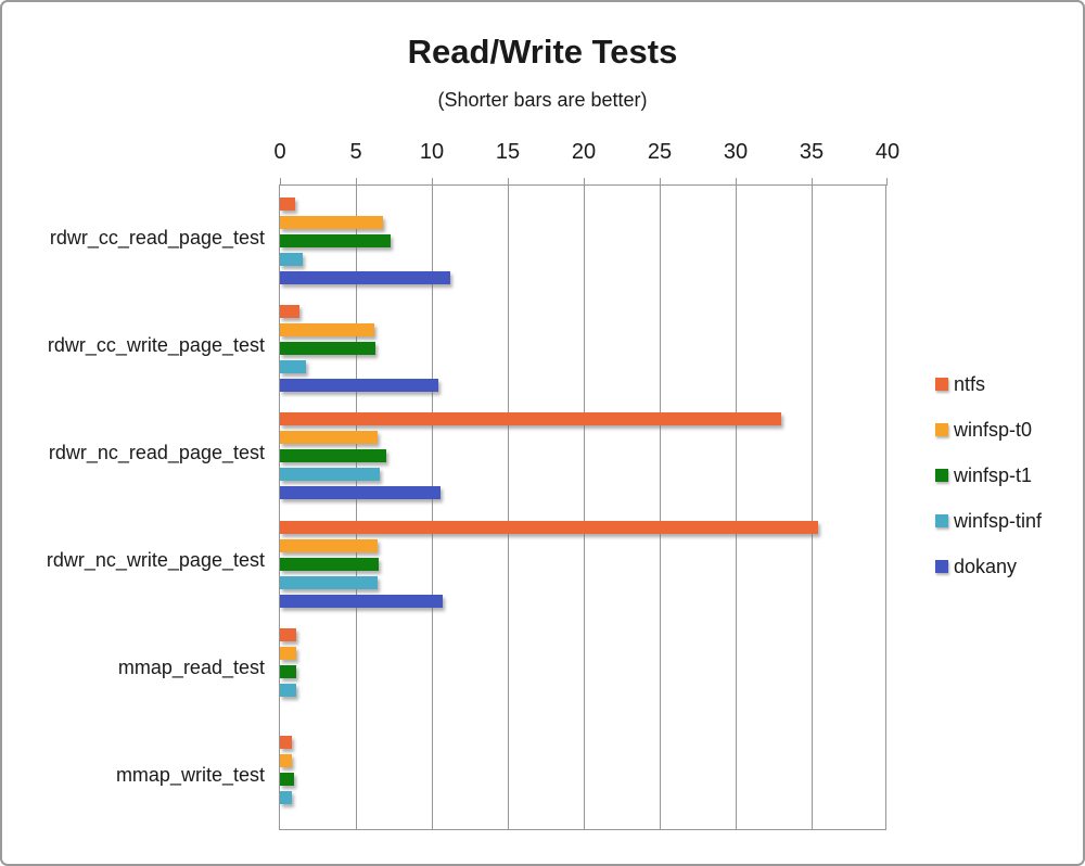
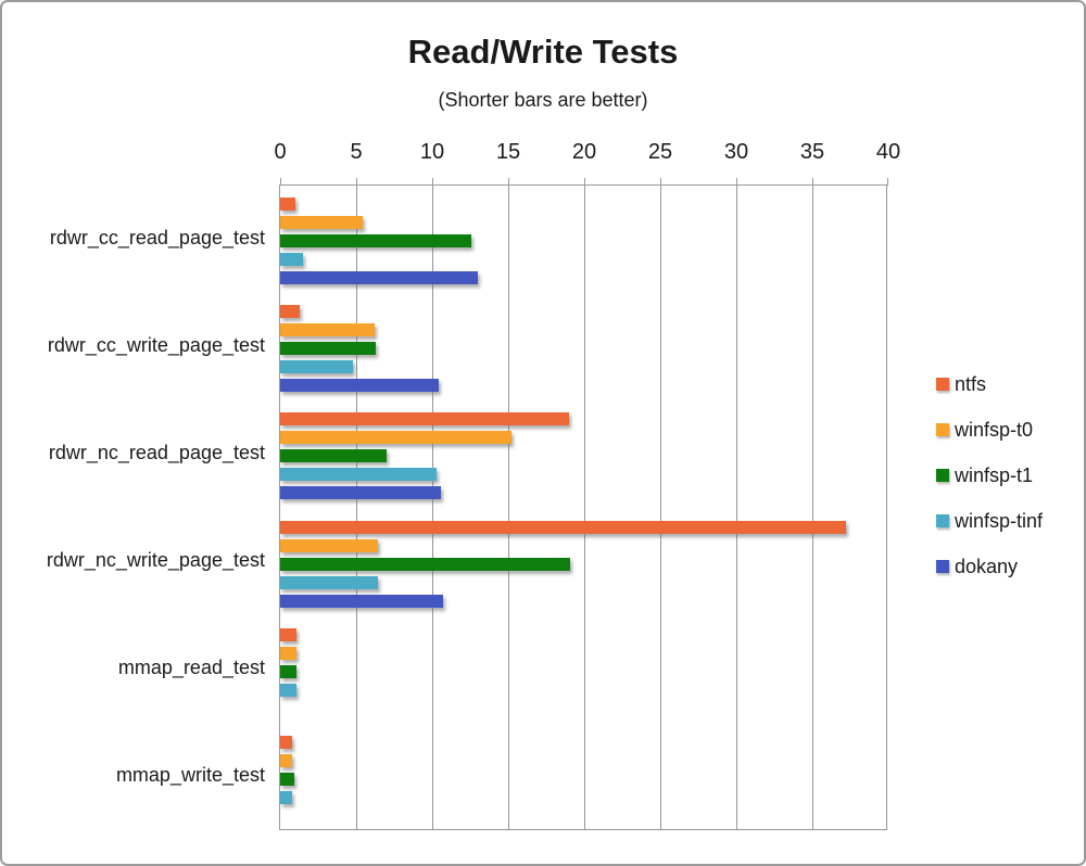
winfsp-t0/rdwr_cc_read_page_test: 6.8 -> 5.4
winfsp-t1/rdwr_cc_read_page_test: 7.3 -> 12.6
dokany/rdwr_cc_read_page_test: 11.2 -> 13.0
winfsp-tinf/rdwr_cc_write_page_test: 1.7 -> 4.8
ntfs/rdwr_nc_read_page_test: 33.0 -> 19.0
winfsp-t0/rdwr_nc_read_page_test: 6.4 -> 15.2
winfsp-tinf/rdwr_nc_read_page_test: 6.6 -> 10.3
ntfs/rdwr_nc_write_page_test: 35.4 -> 37.2
winfsp-t1/rdwr_nc_write_page_test: 6.5 -> 19.1
